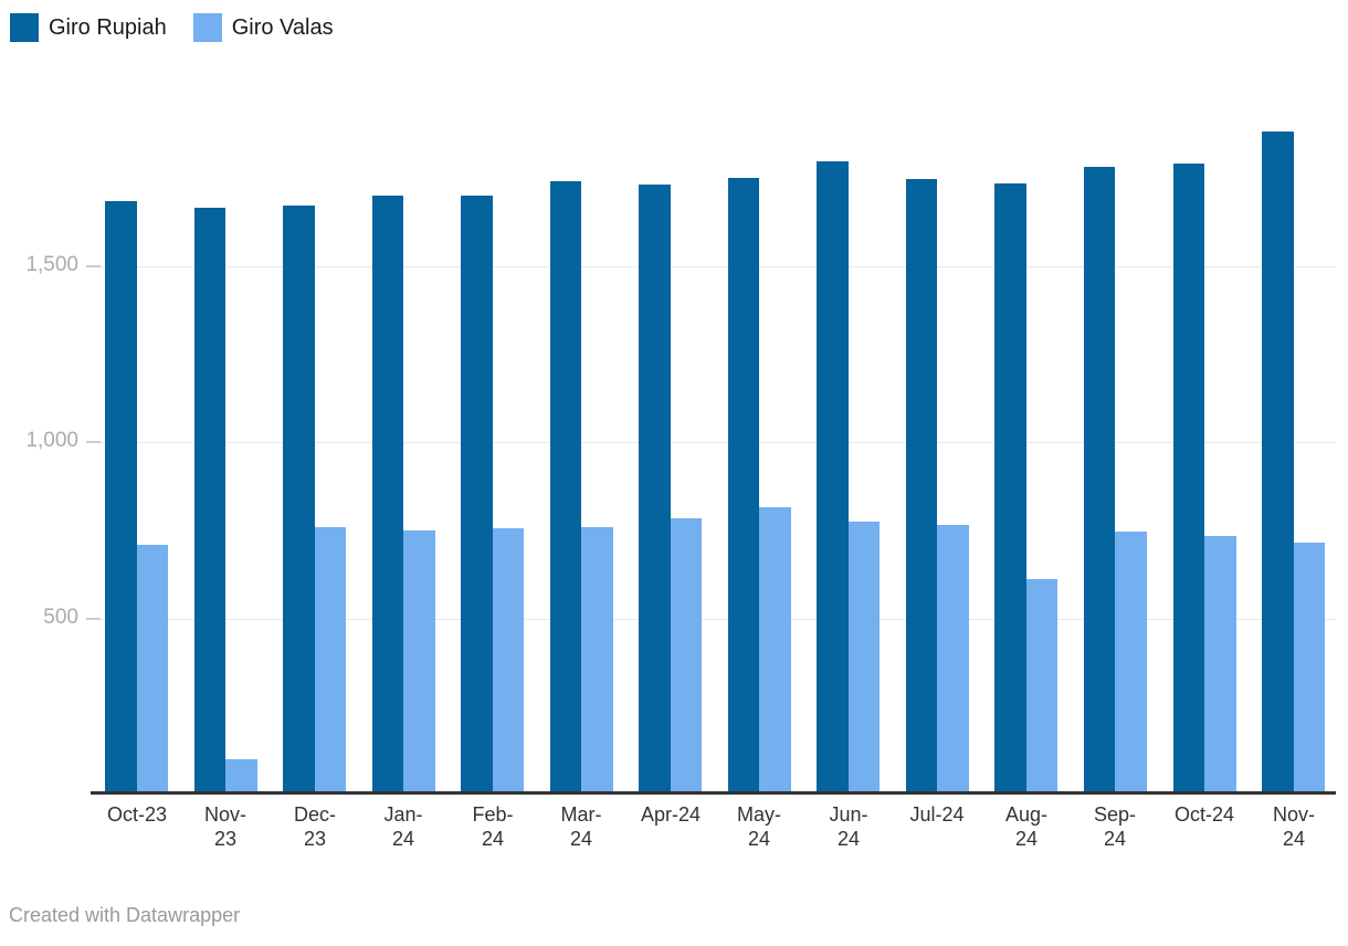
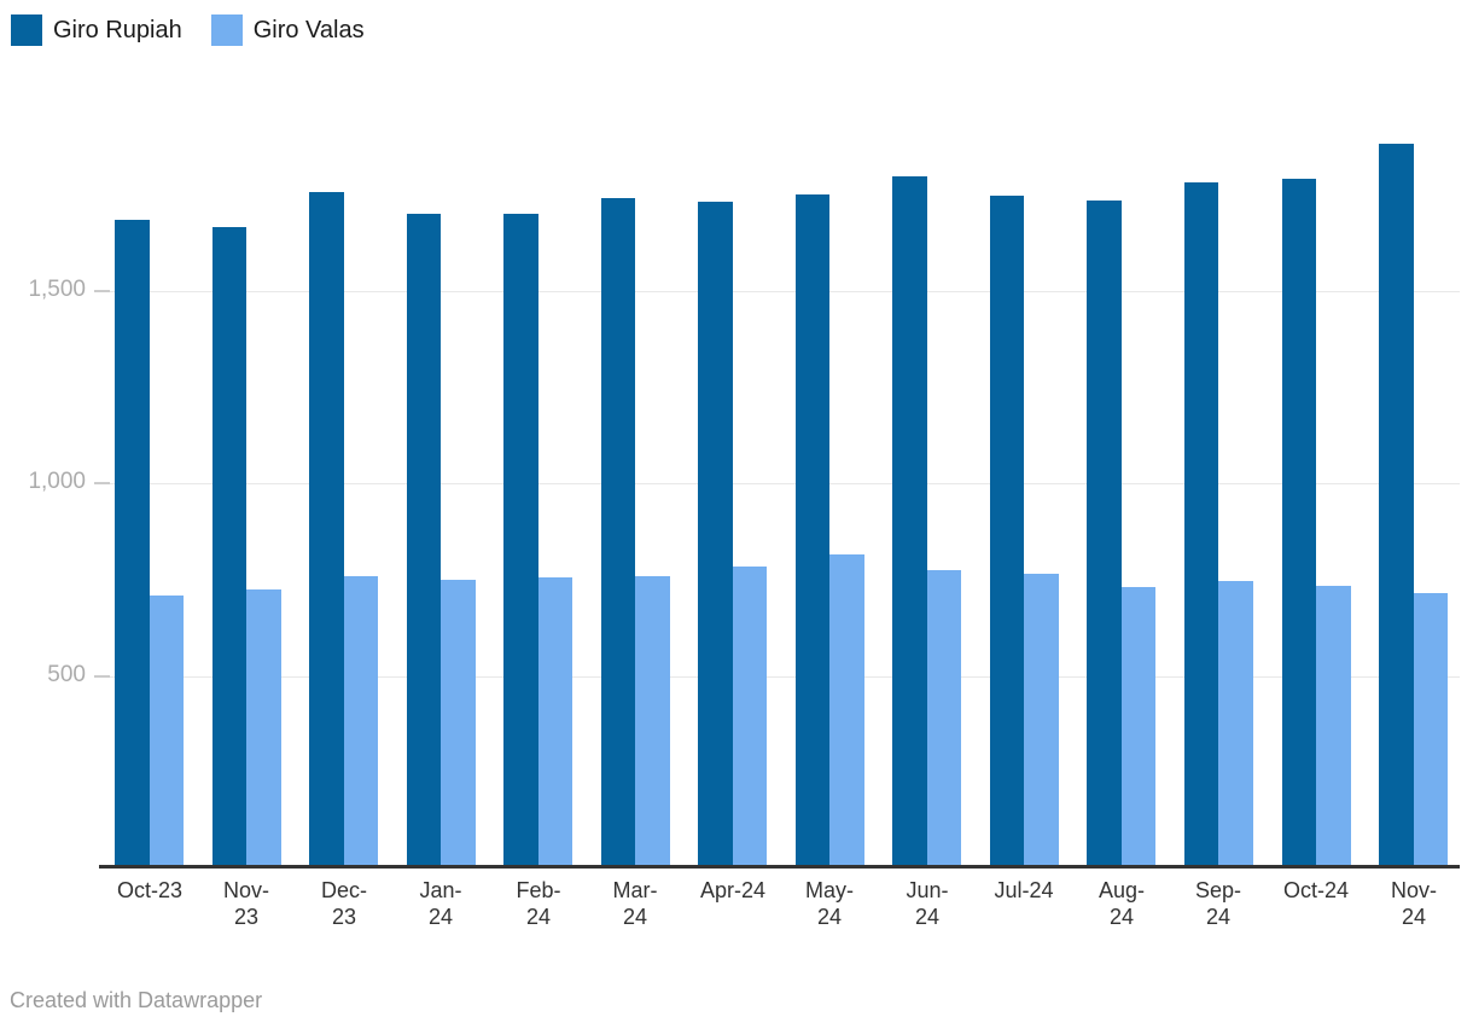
Giro Valas/Nov-23: 100 -> 720
Giro Rupiah/Dec-23: 1670 -> 1760
Giro Valas/Aug-24: 610 -> 730
